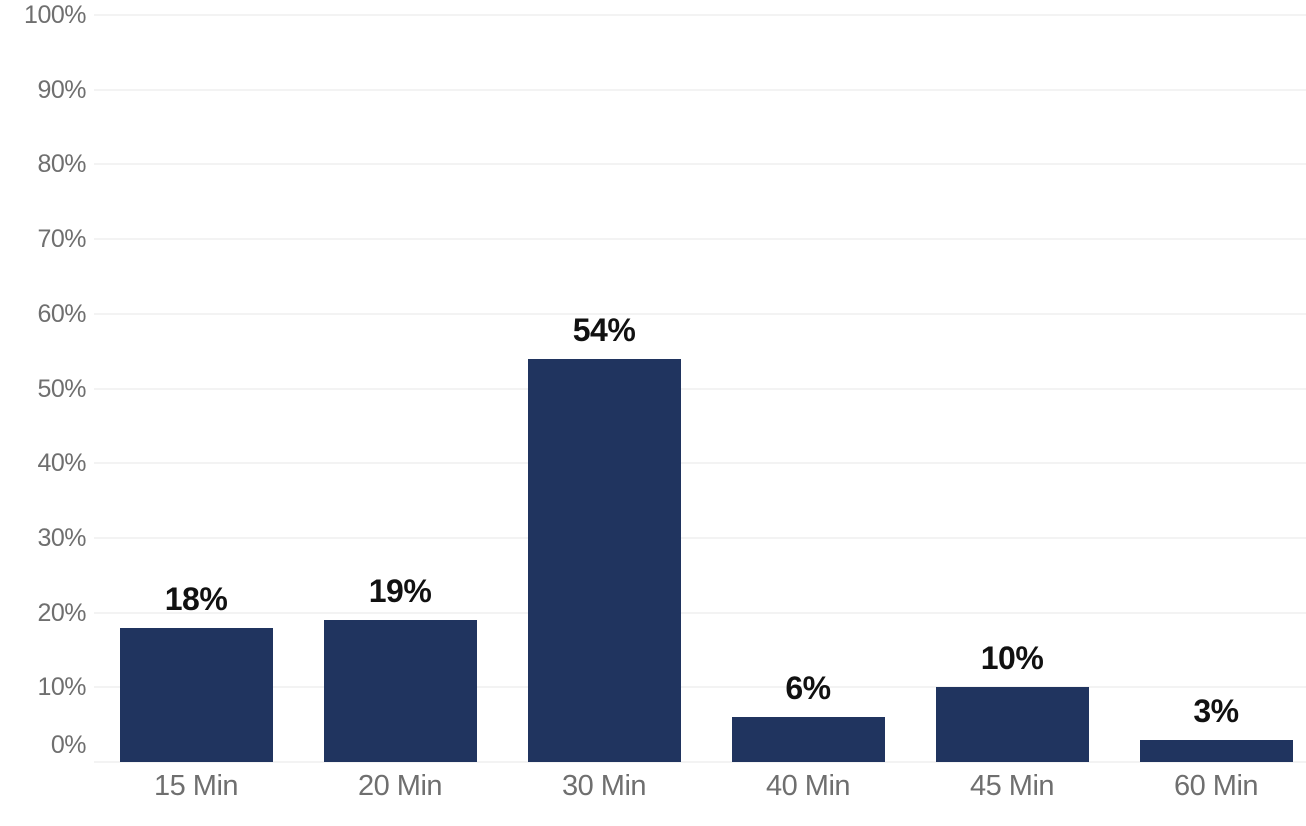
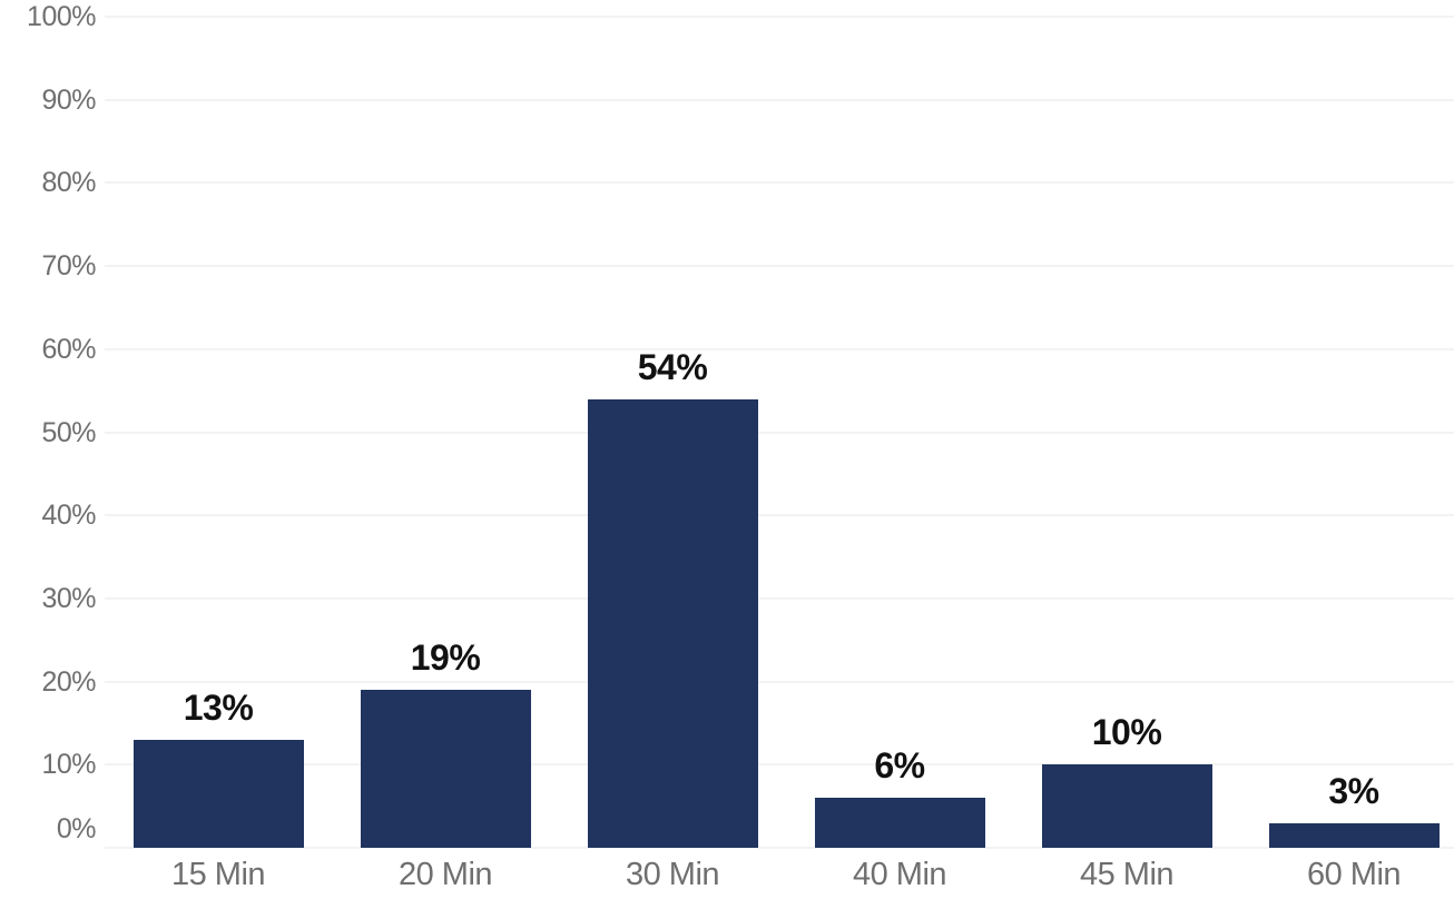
15 Min: 18% -> 13%
